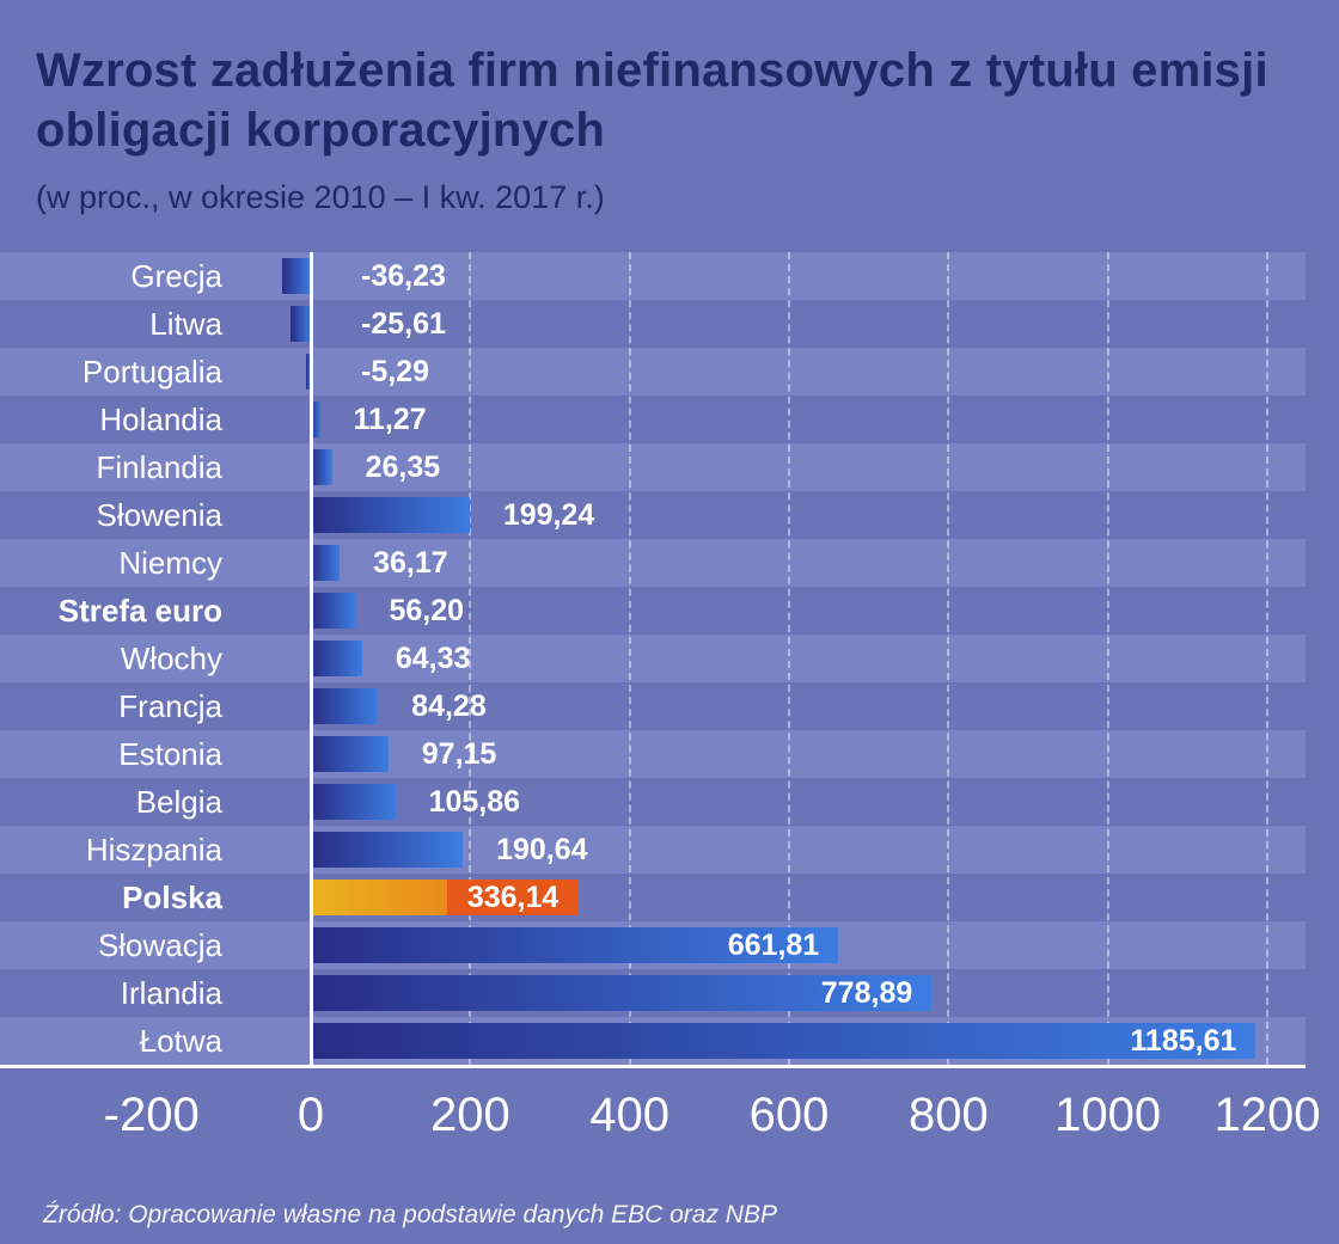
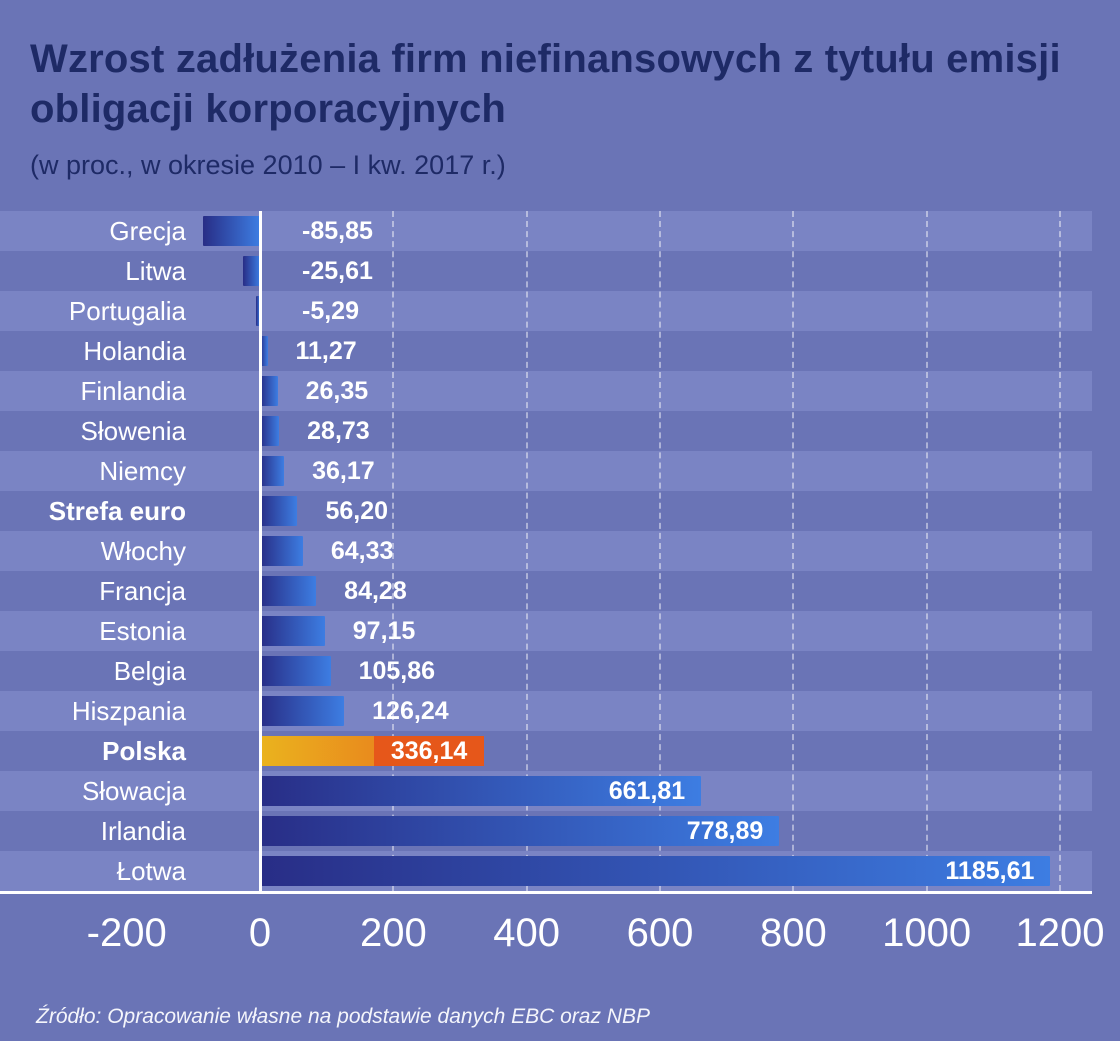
Grecja: -36,23 -> -85,85
Słowenia: 199,24 -> 28,73
Hiszpania: 190,64 -> 126,24
